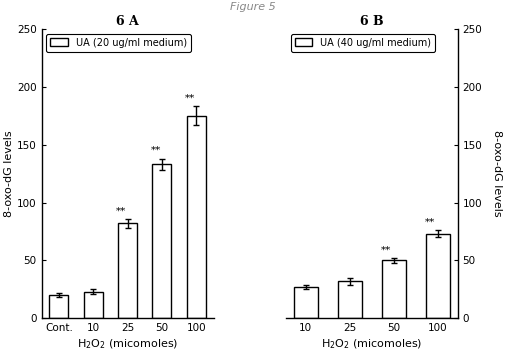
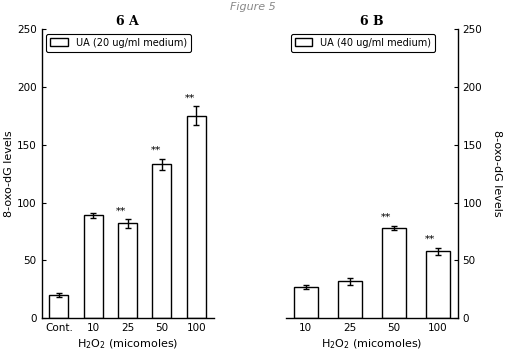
6 A/10: 23 -> 89
6 B/50: 50 -> 78
6 B/100: 73 -> 58
